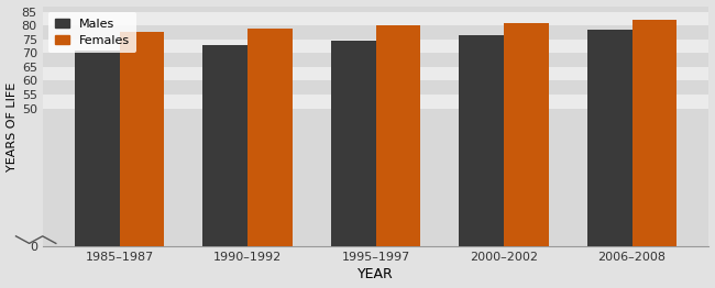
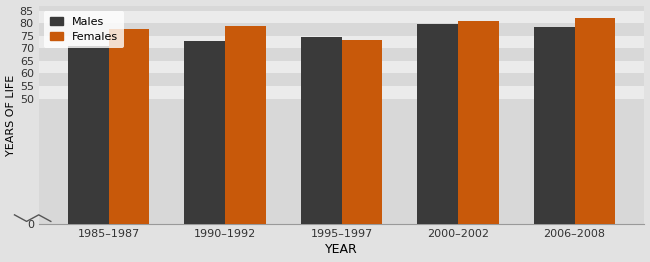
Females/1995–1997: 80.0 -> 73.5
Males/2000–2002: 76.5 -> 79.5
